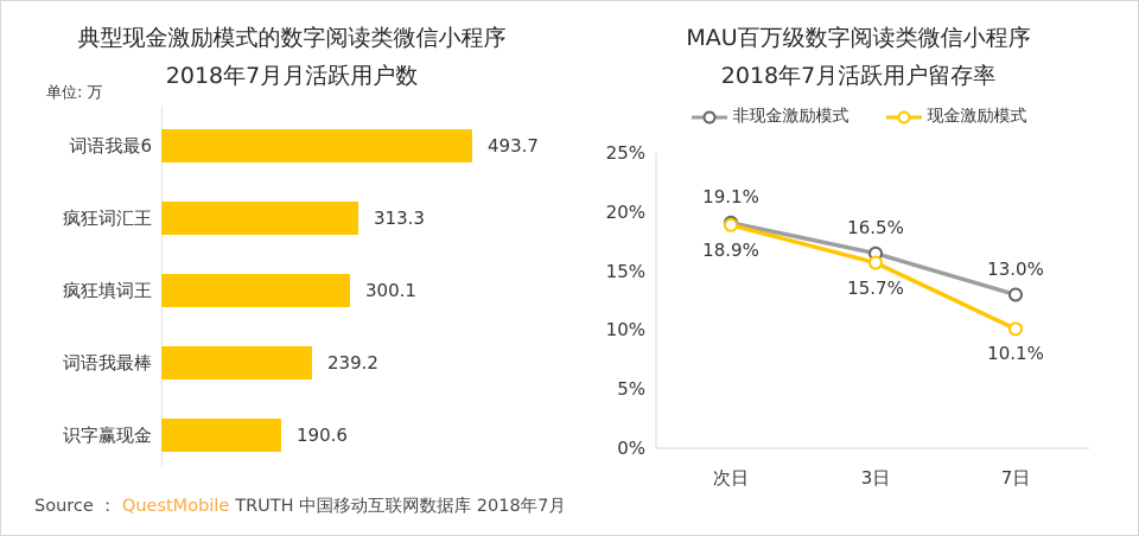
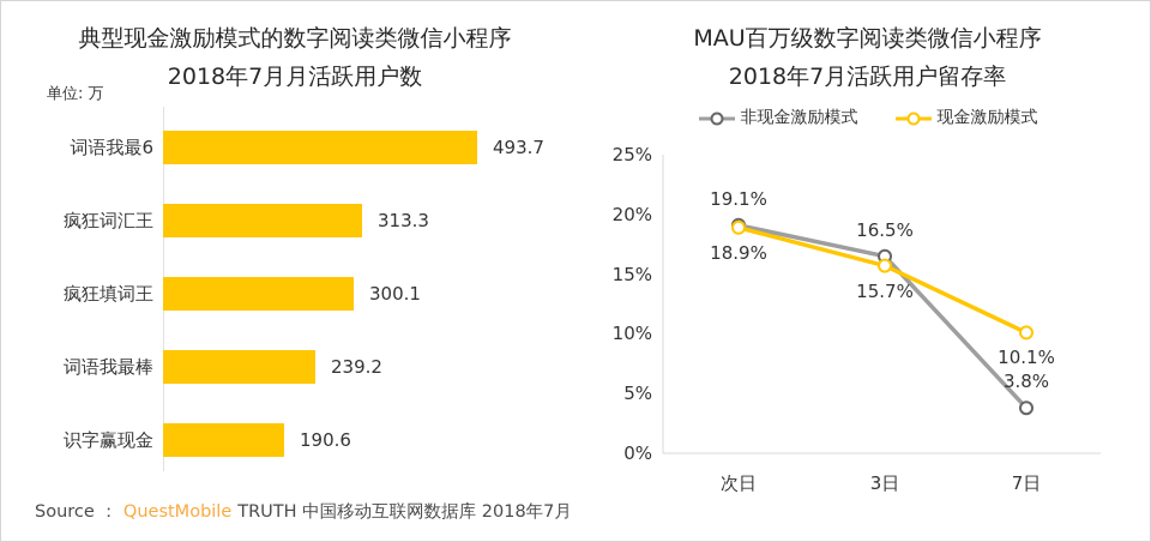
MAU百万级数字阅读类微信小程序/非现金激励模式/7日: 13.0% -> 3.8%
